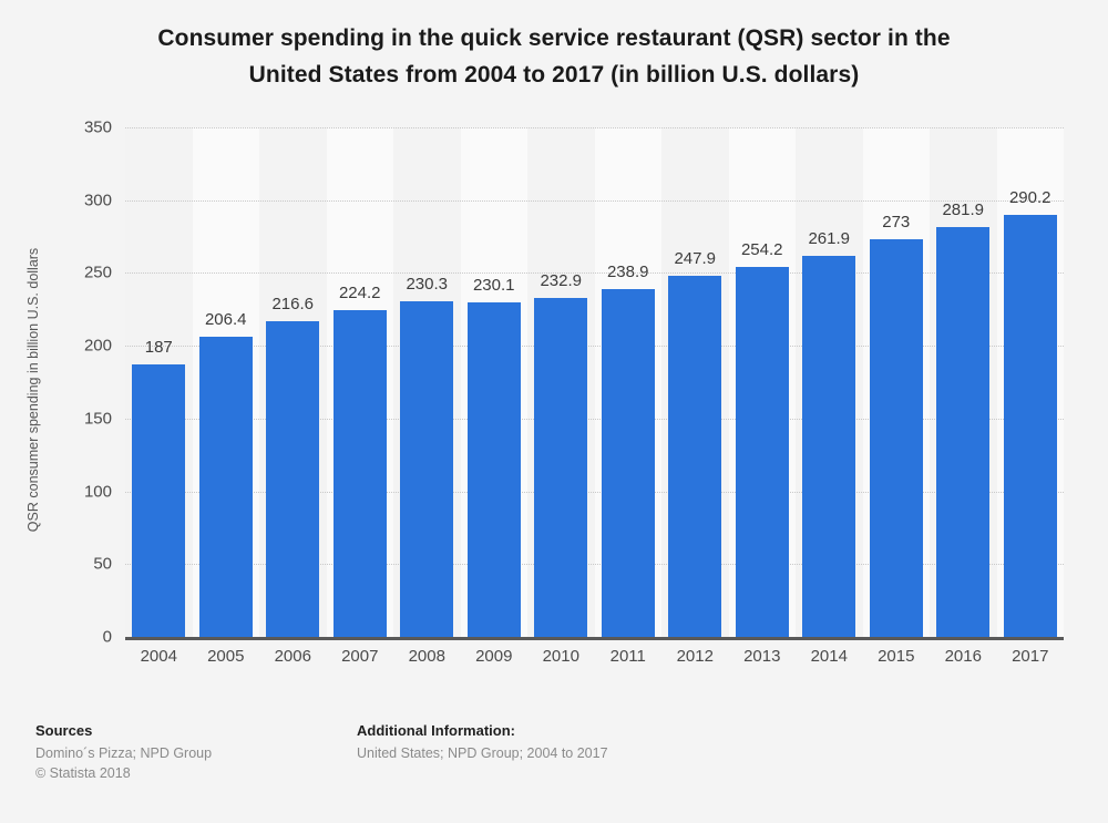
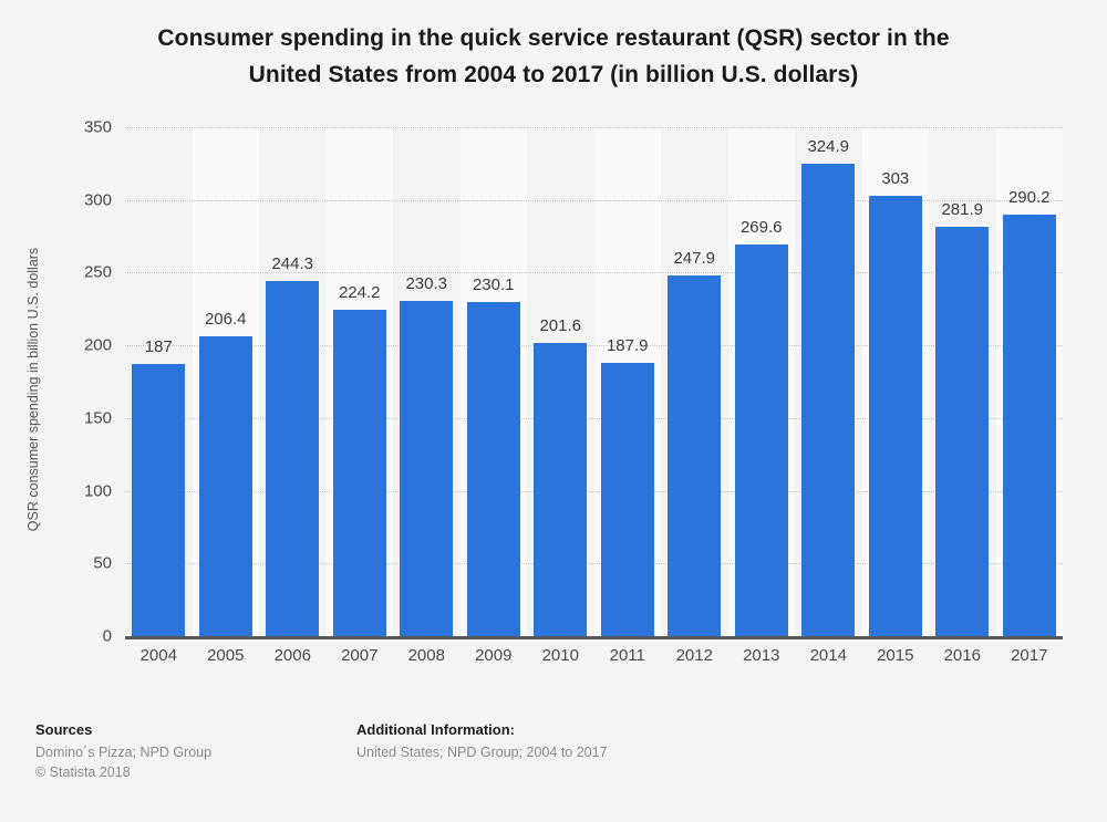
2006: 216.6 -> 244.3
2010: 232.9 -> 201.6
2011: 238.9 -> 187.9
2013: 254.2 -> 269.6
2014: 261.9 -> 324.9
2015: 273 -> 303
